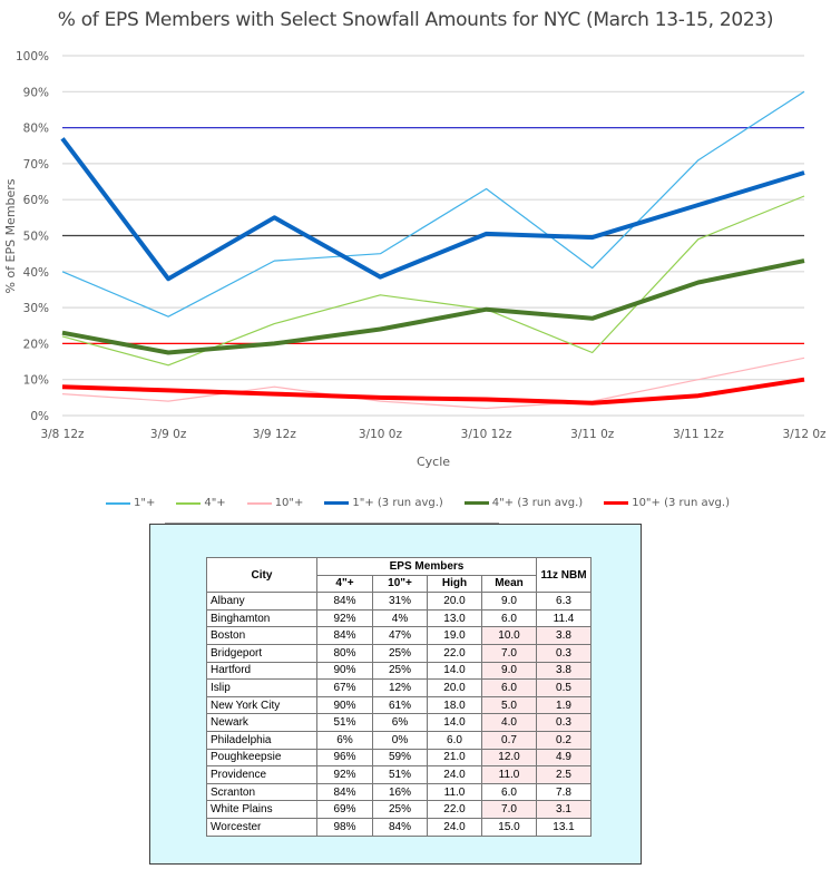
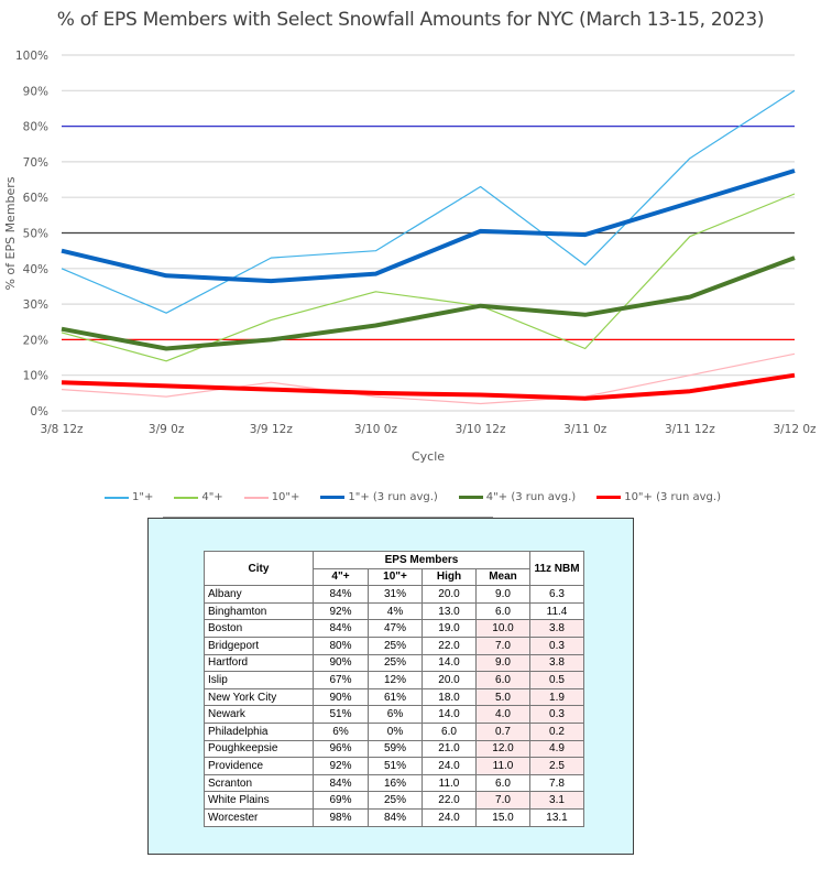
1"+ (3 run avg.)/3/8 12z: 77% -> 45%
1"+ (3 run avg.)/3/9 12z: 55% -> 36%
4"+ (3 run avg.)/3/11 12z: 37% -> 32%
